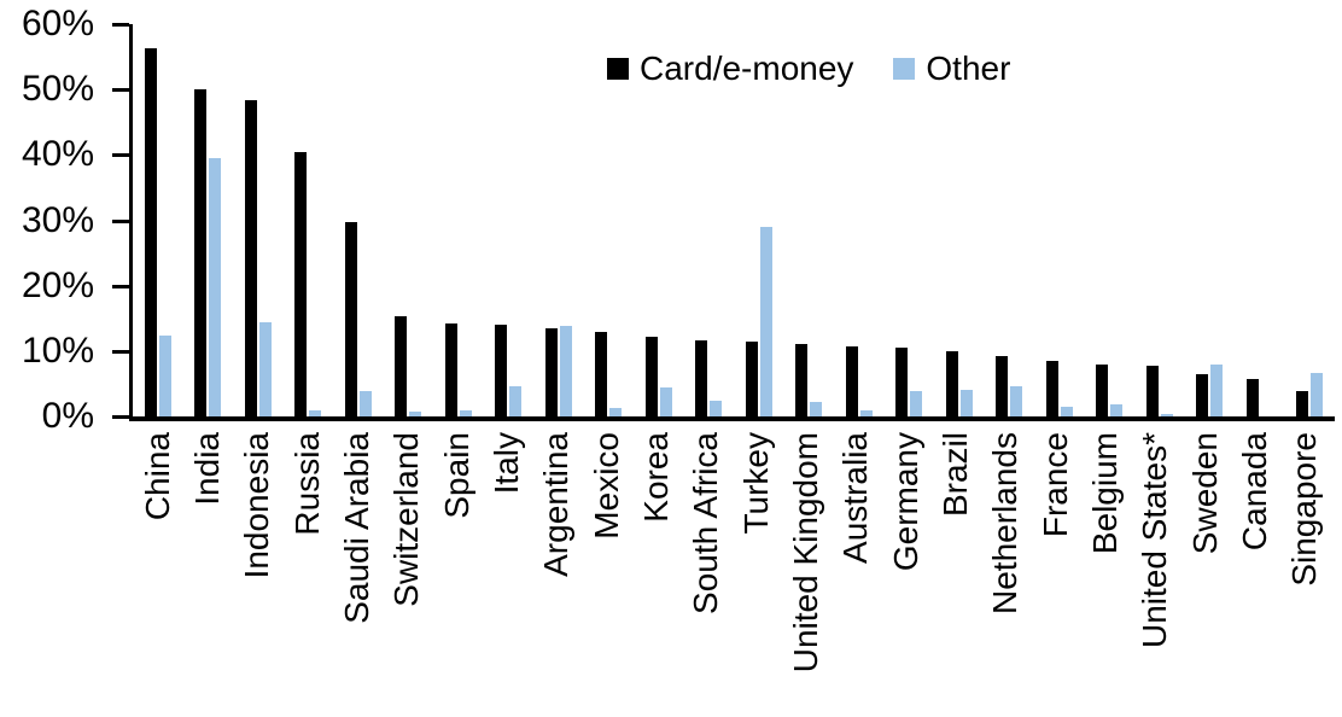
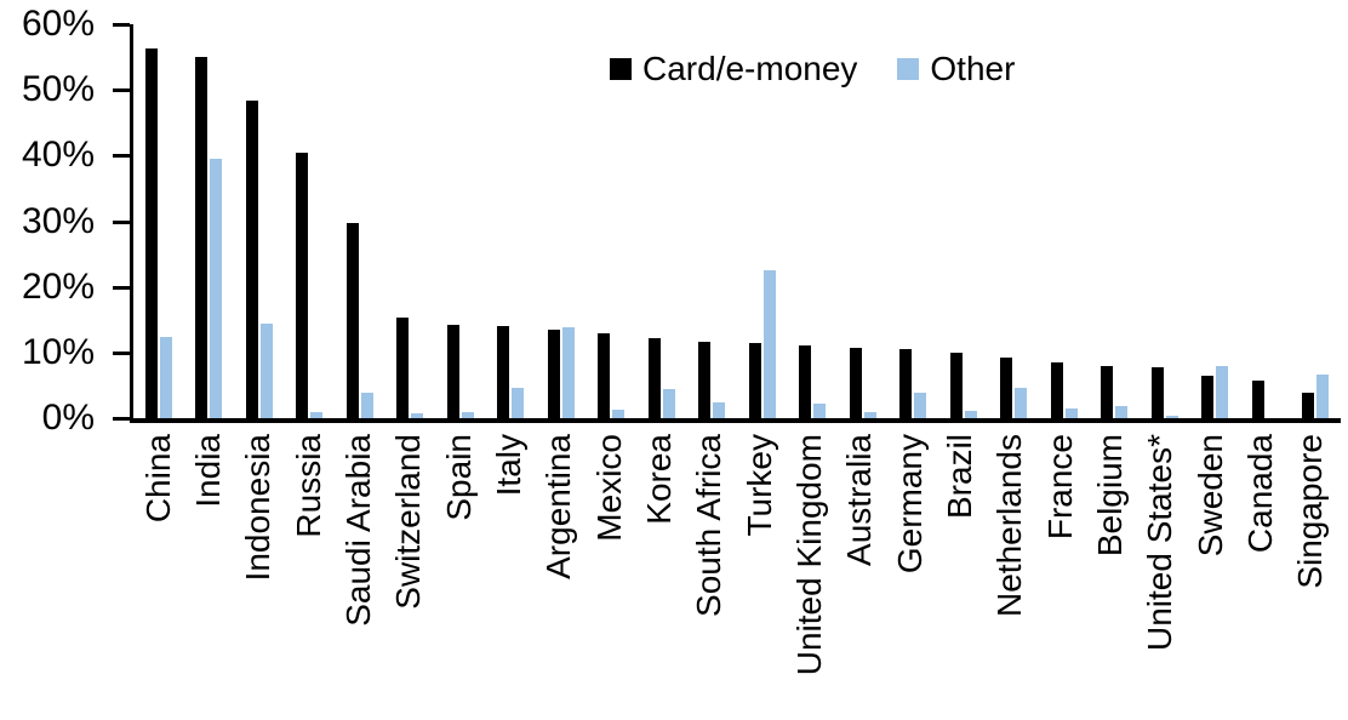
Card/e-money/India: 50% -> 55%
Other/Turkey: 29% -> 22%
Other/Brazil: 4% -> 1%
